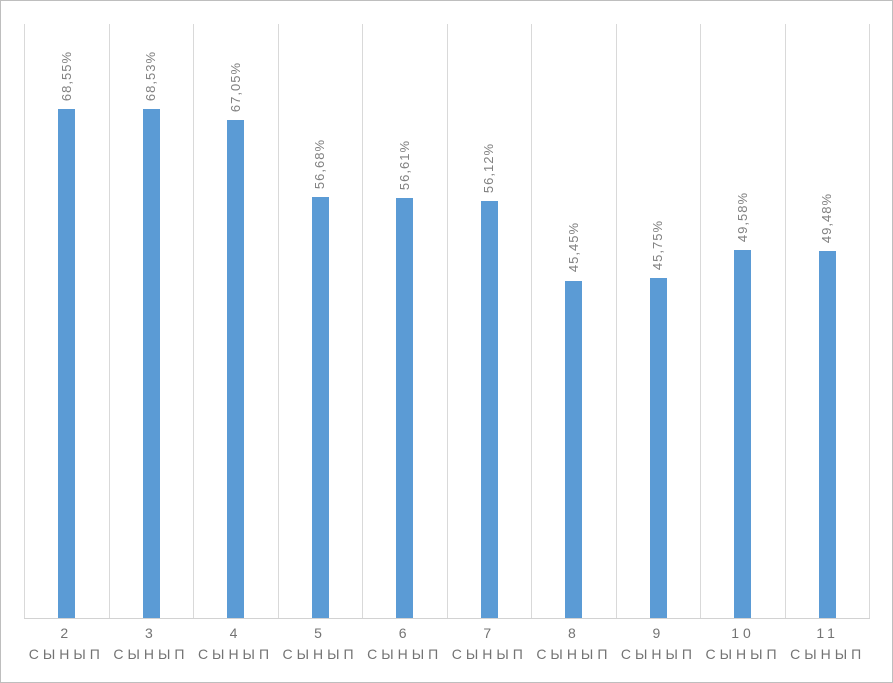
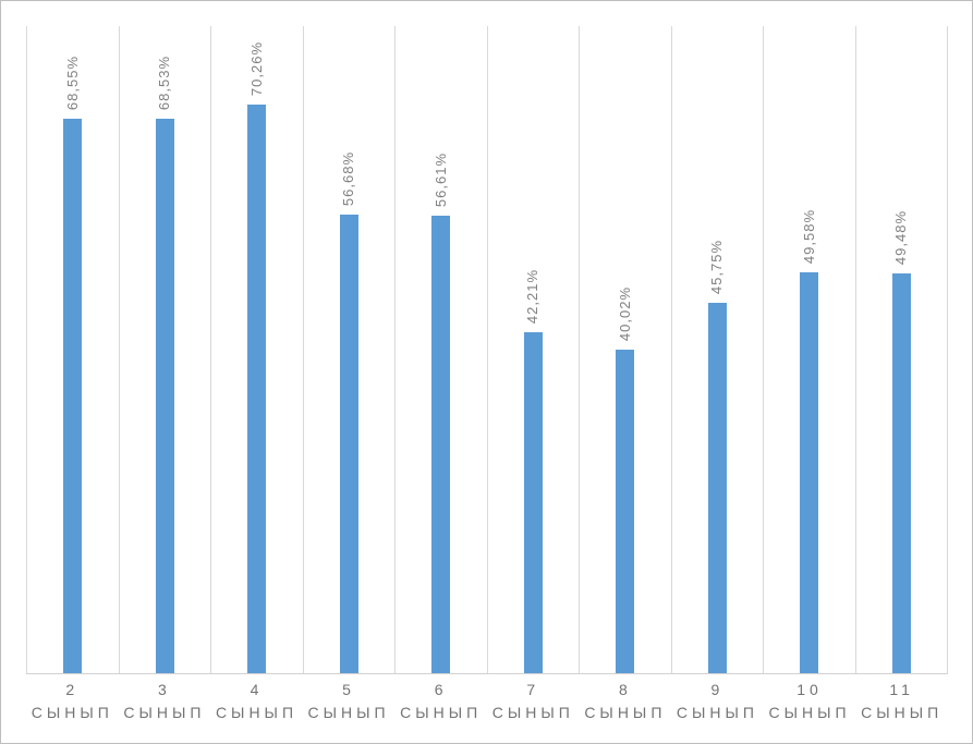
4 СЫНЫП: 67,05% -> 70,26%
7 СЫНЫП: 56,12% -> 42,21%
8 СЫНЫП: 45,45% -> 40,02%
